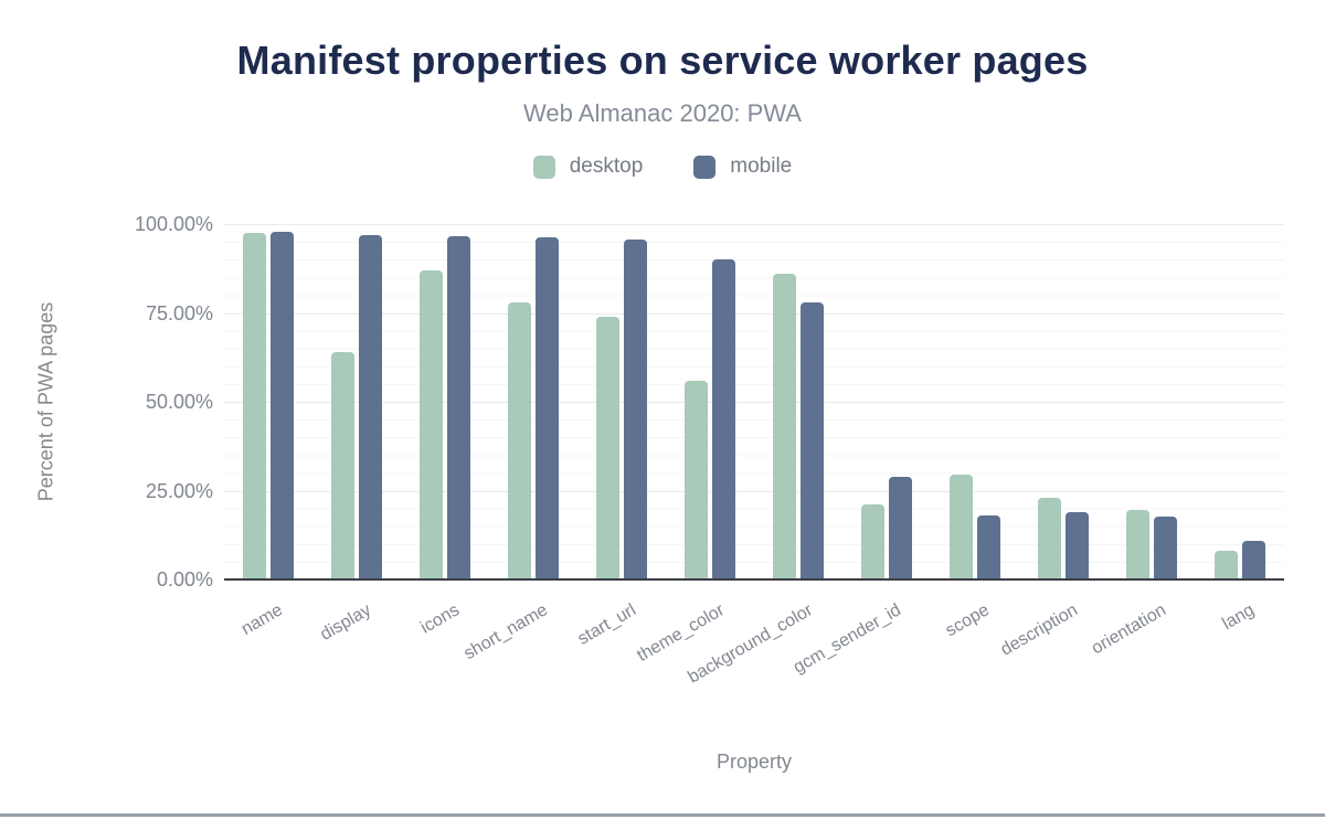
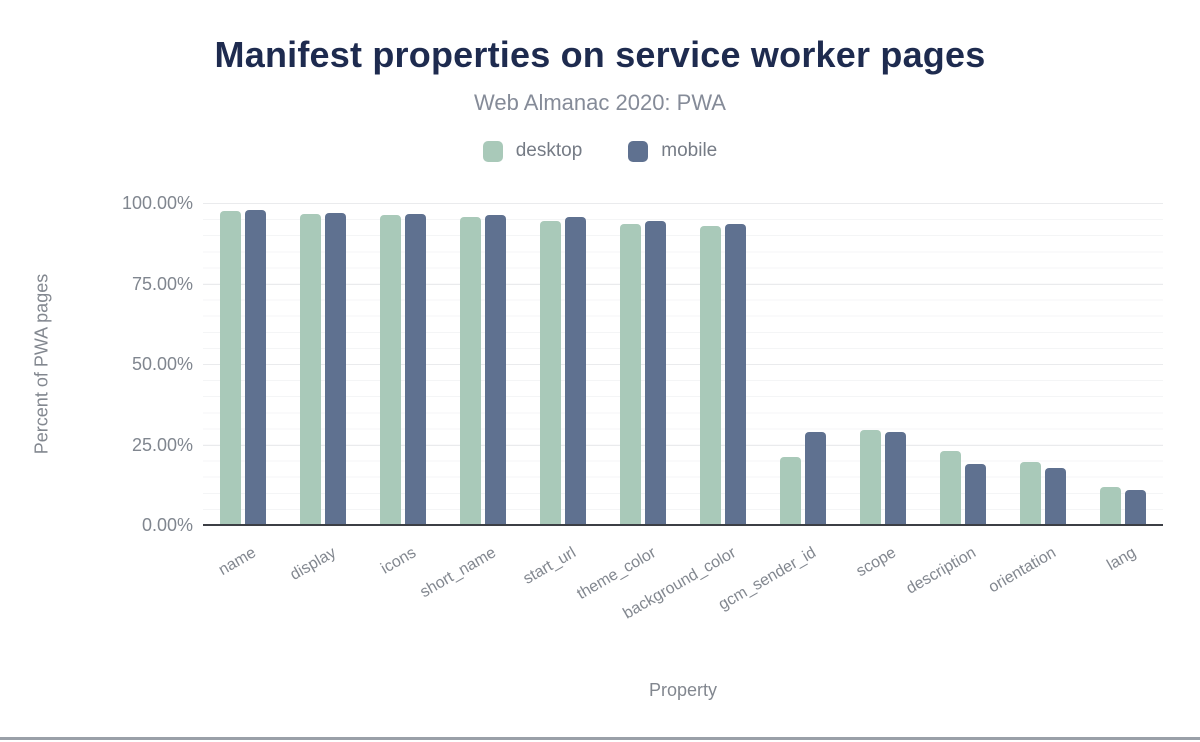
desktop/display: 64% -> 96%
desktop/icons: 87% -> 96%
desktop/short_name: 78% -> 96%
desktop/start_url: 74% -> 94%
desktop/theme_color: 56% -> 94%
mobile/theme_color: 90% -> 94%
desktop/background_color: 86% -> 93%
mobile/background_color: 78% -> 94%
mobile/scope: 18% -> 29%
desktop/lang: 8% -> 12%
